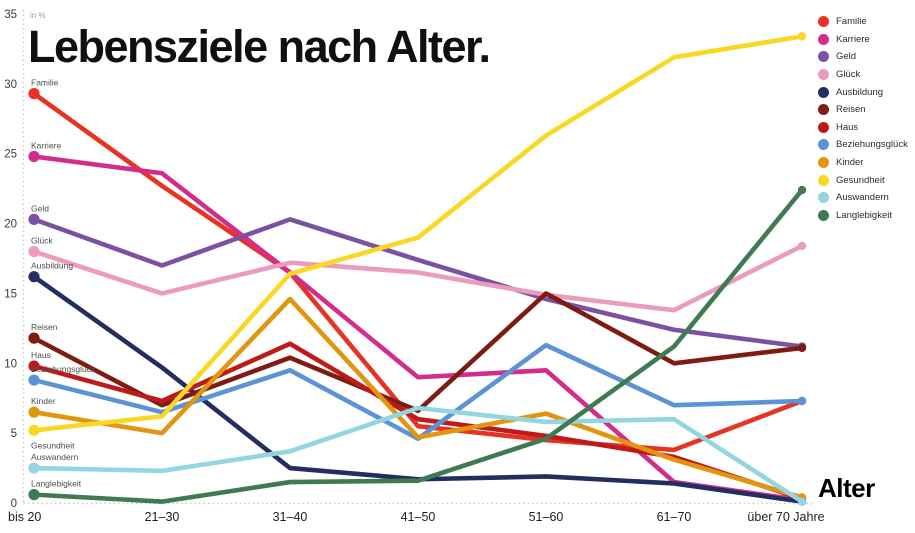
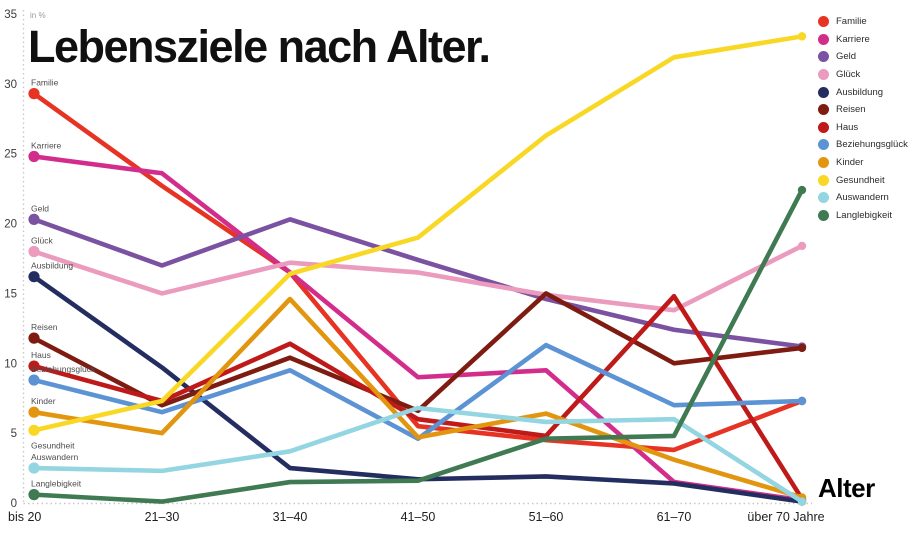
Gesundheit/21–30: 6.2 -> 7.3
Haus/61–70: 3.3 -> 14.8
Langlebigkeit/61–70: 11.2 -> 4.8
